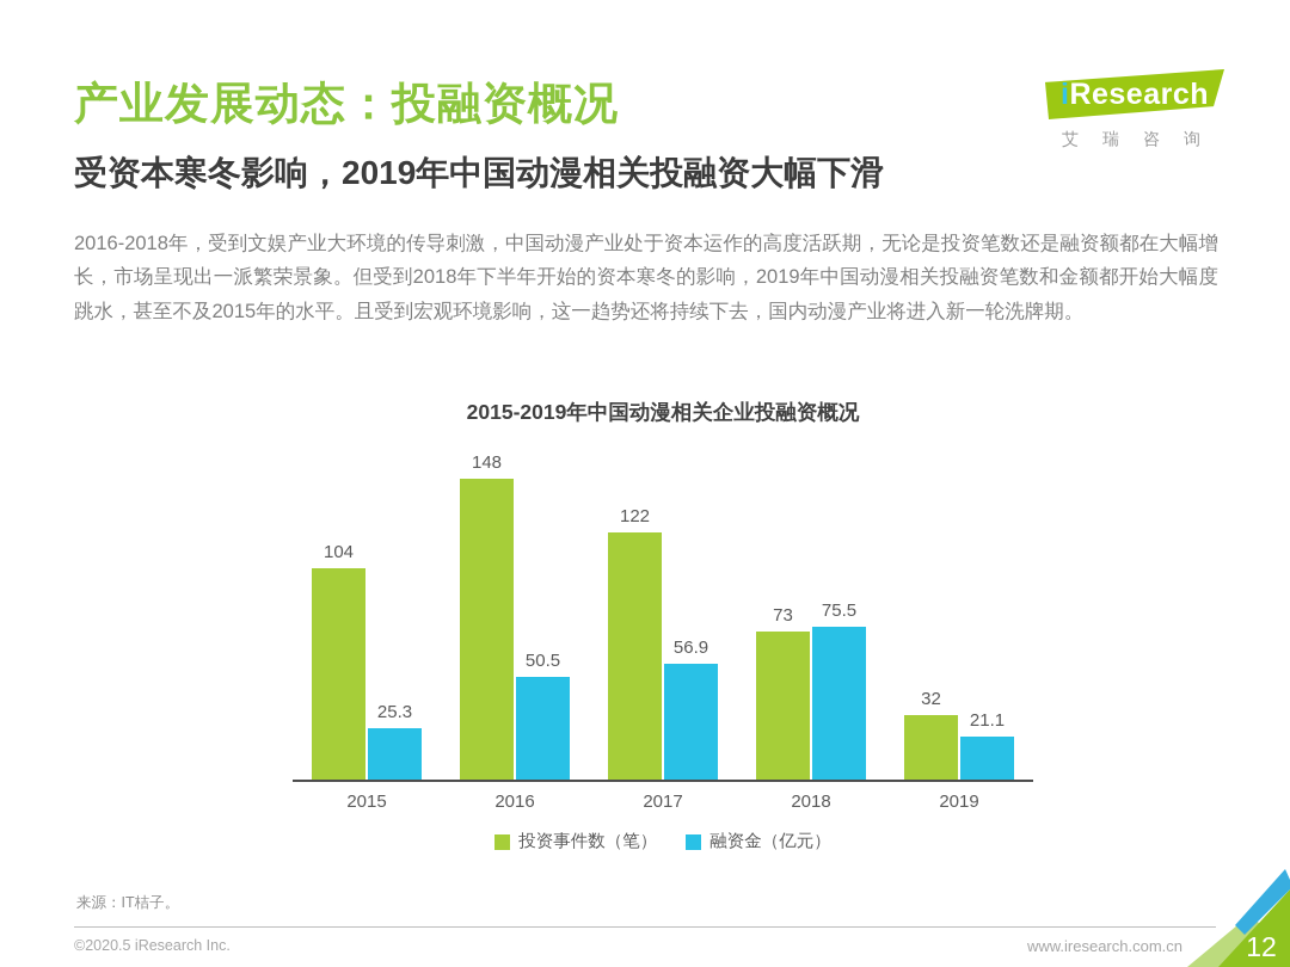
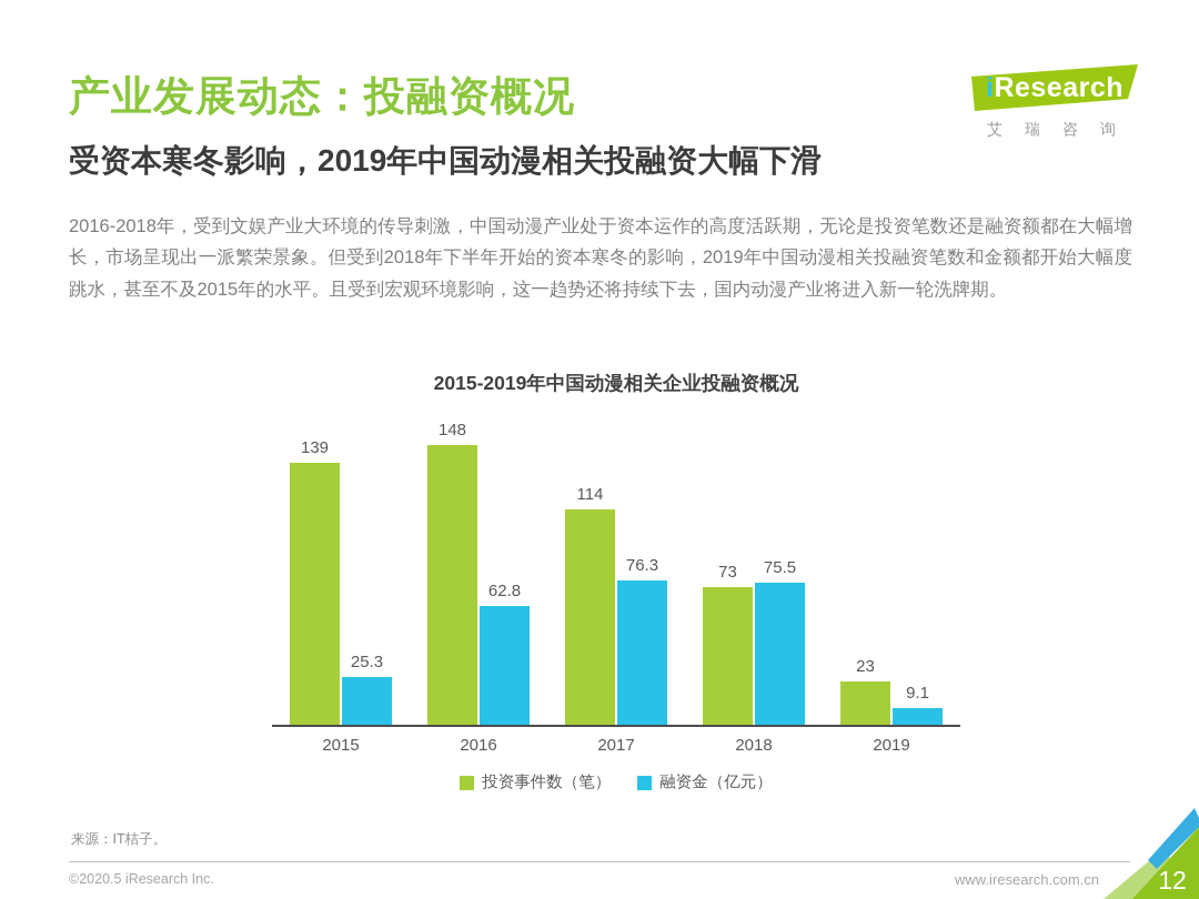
投资事件数（笔）/2015: 104 -> 139
融资金（亿元）/2016: 50.5 -> 62.8
投资事件数（笔）/2017: 122 -> 114
融资金（亿元）/2017: 56.9 -> 76.3
投资事件数（笔）/2019: 32 -> 23
融资金（亿元）/2019: 21.1 -> 9.1
